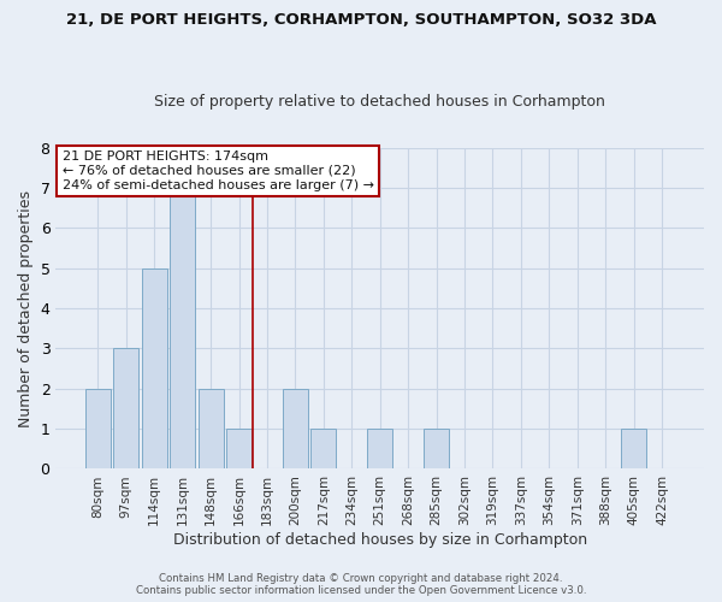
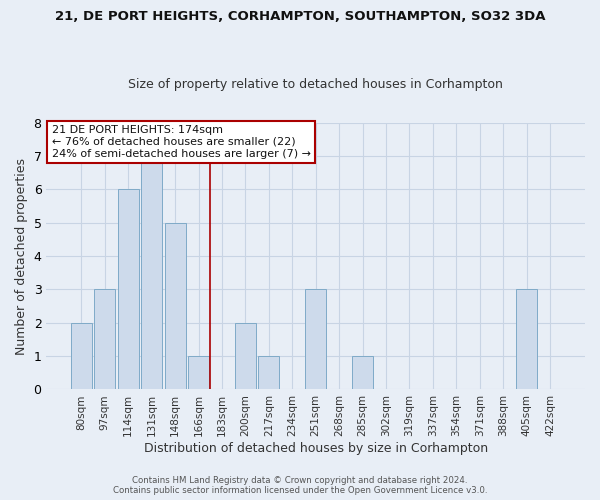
114sqm: 5 -> 6
148sqm: 2 -> 5
251sqm: 1 -> 3
405sqm: 1 -> 3
